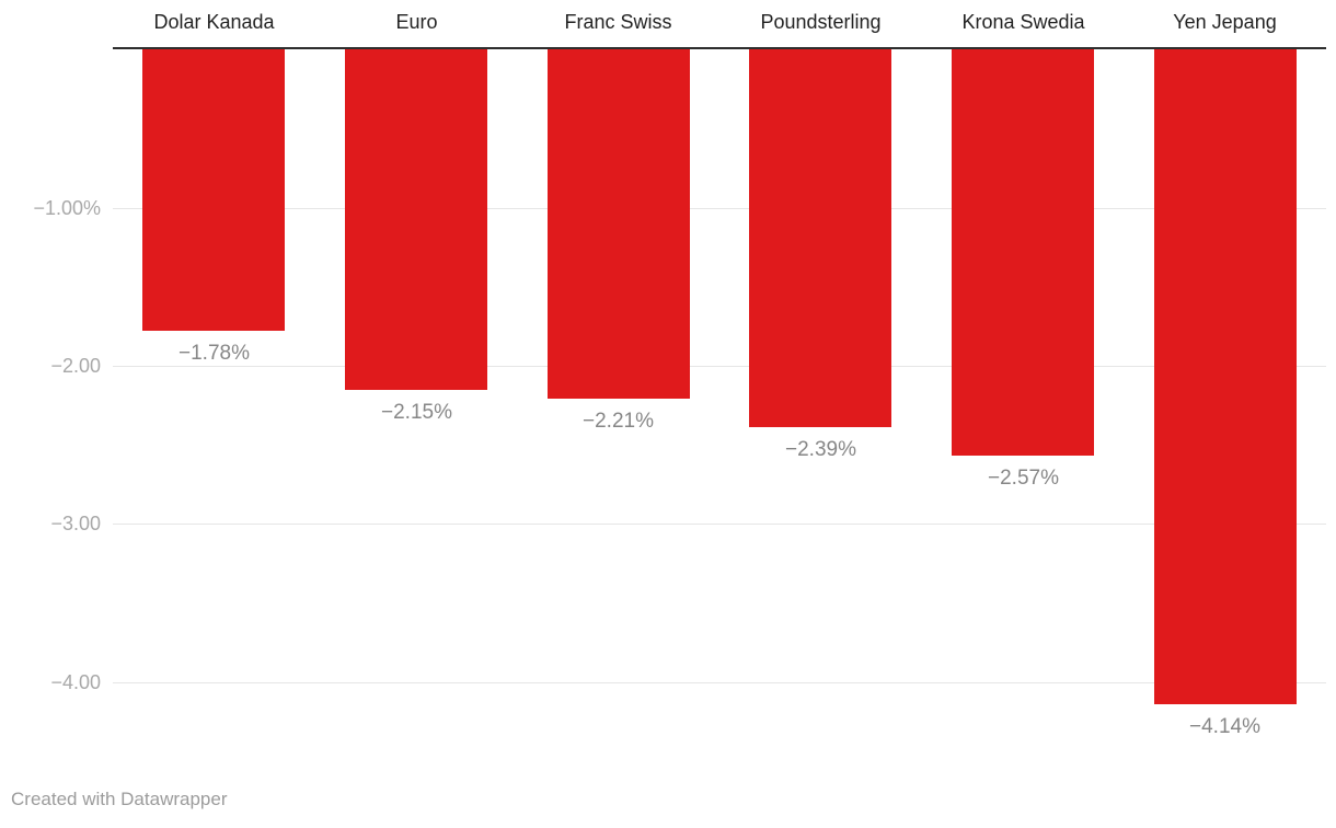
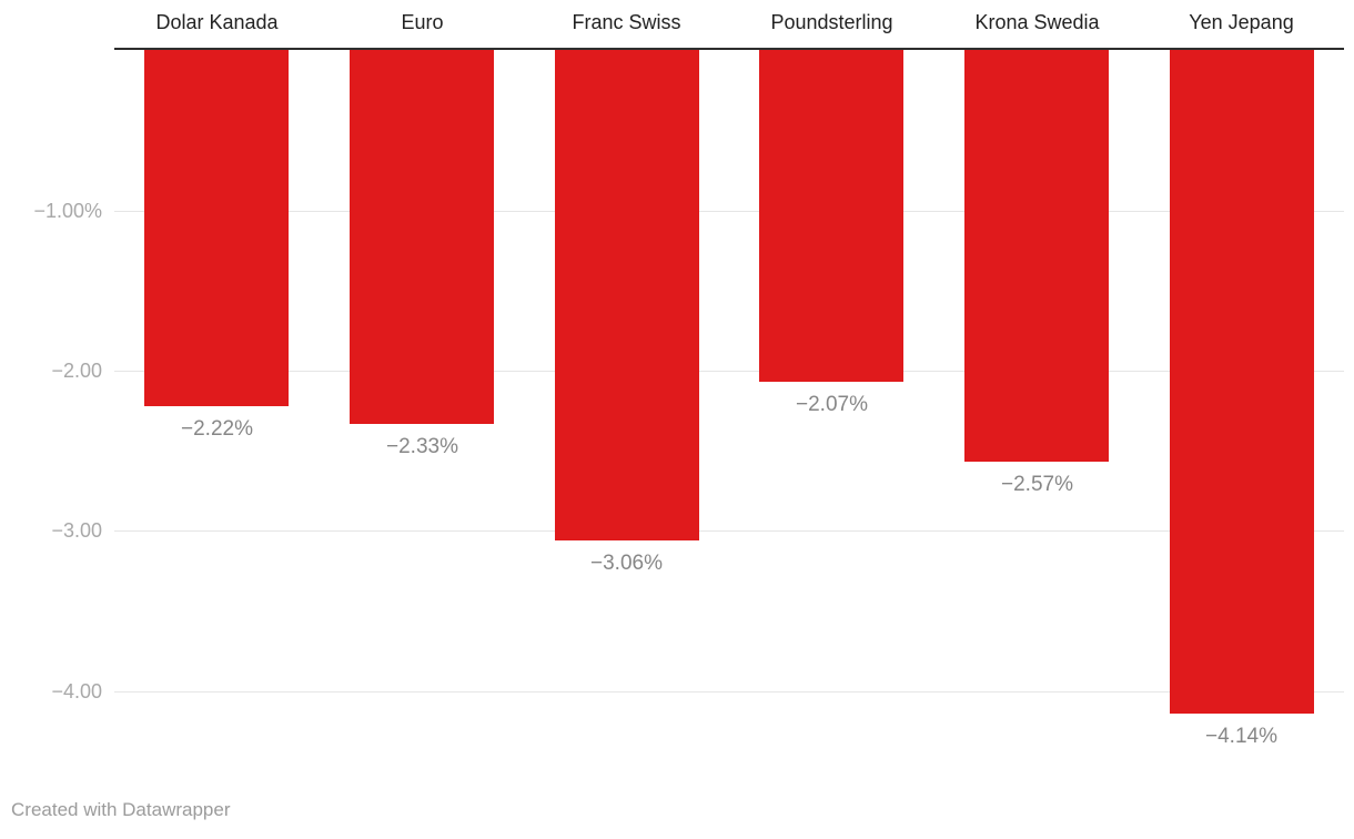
Dolar Kanada: −1.78% -> −2.22%
Euro: −2.15% -> −2.33%
Franc Swiss: −2.21% -> −3.06%
Poundsterling: −2.39% -> −2.07%
